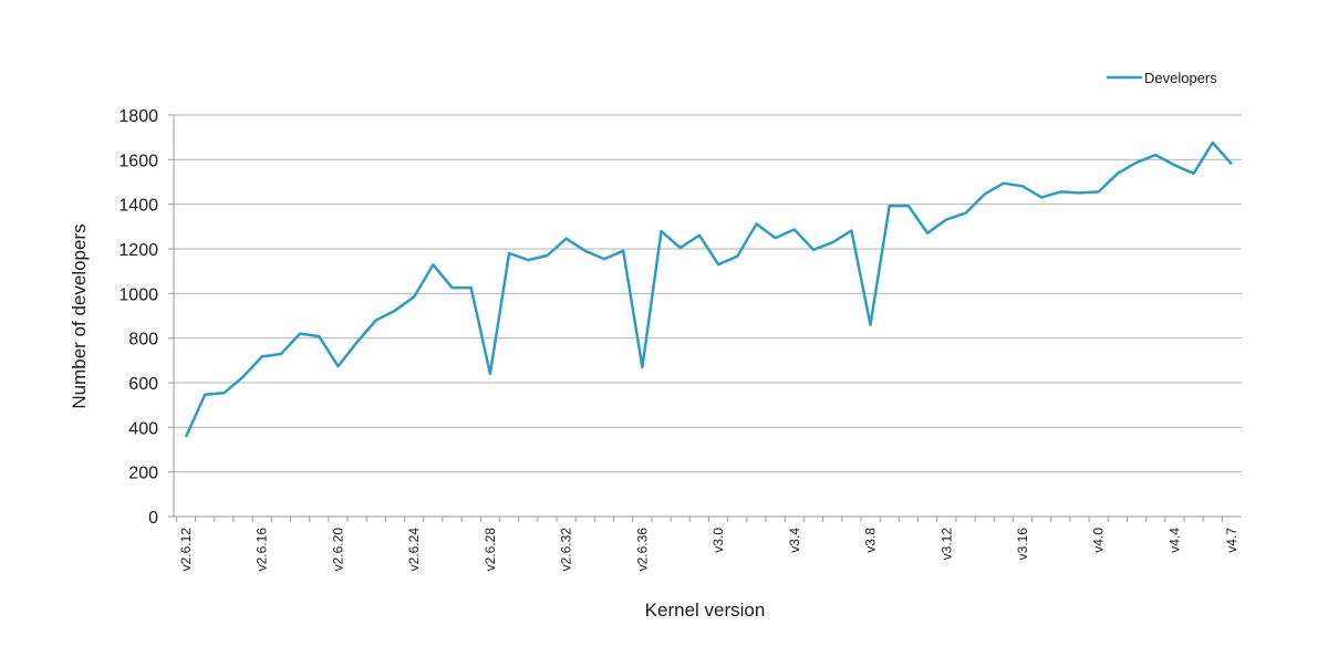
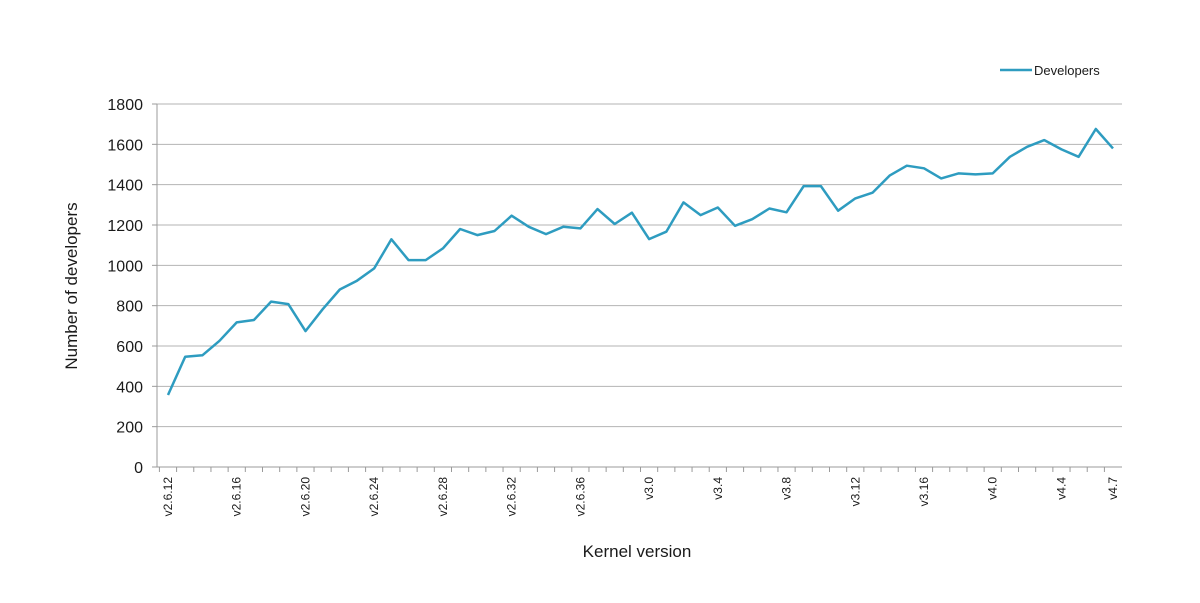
v2.6.28: 640 -> 1080
v2.6.36: 670 -> 1180
v3.8: 860 -> 1260
